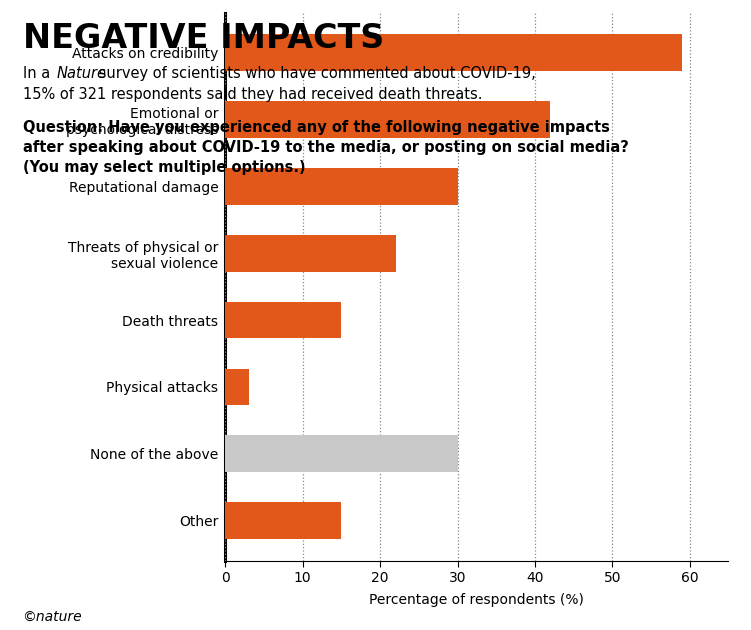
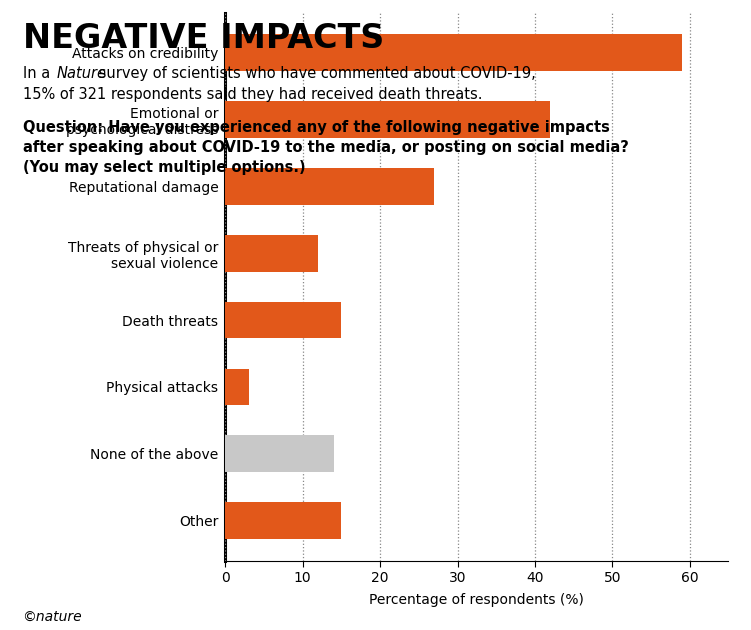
Reputational damage: 30 -> 27
Threats of physical or sexual violence: 22 -> 12
None of the above: 30 -> 14
